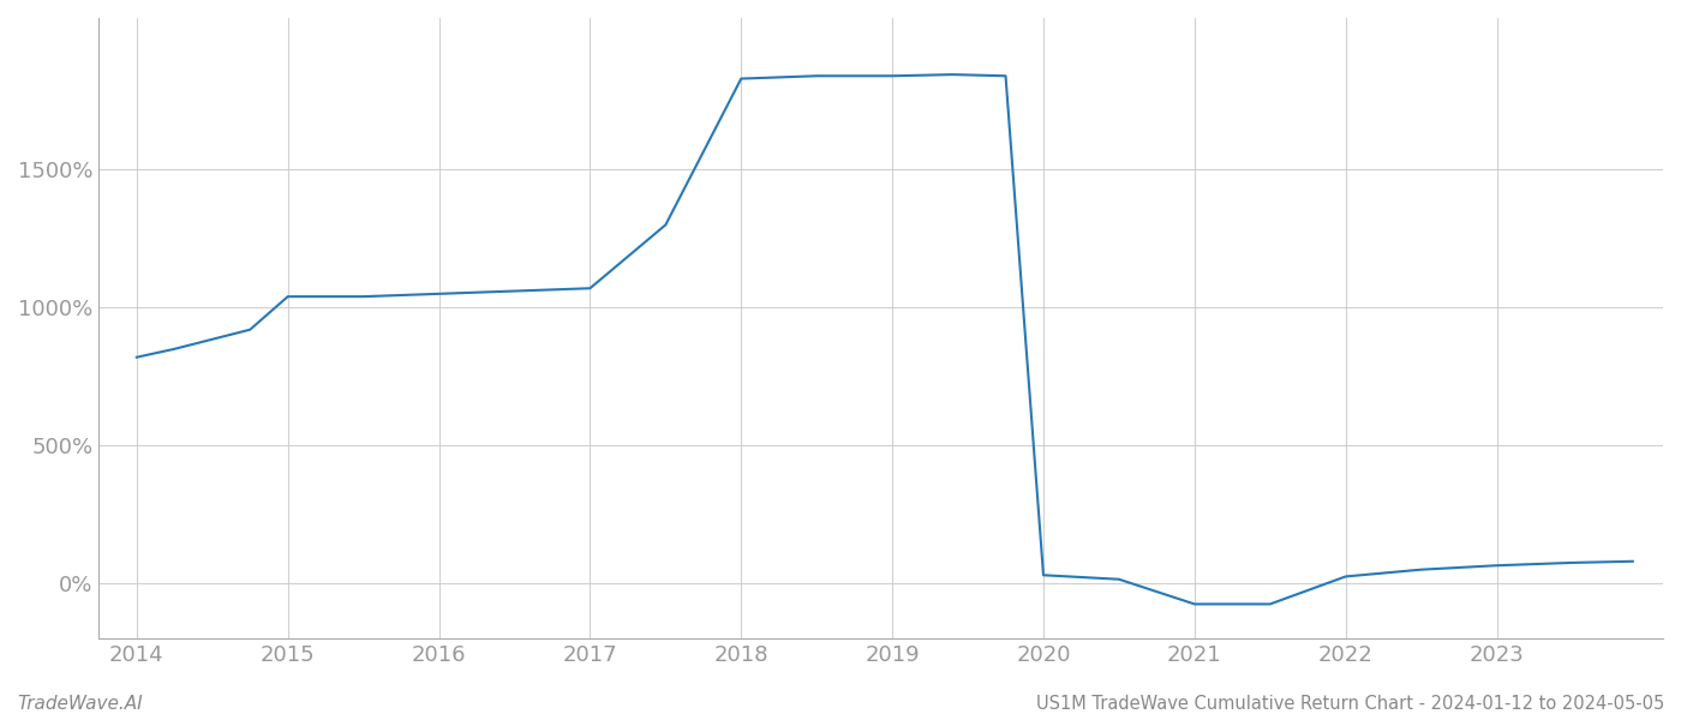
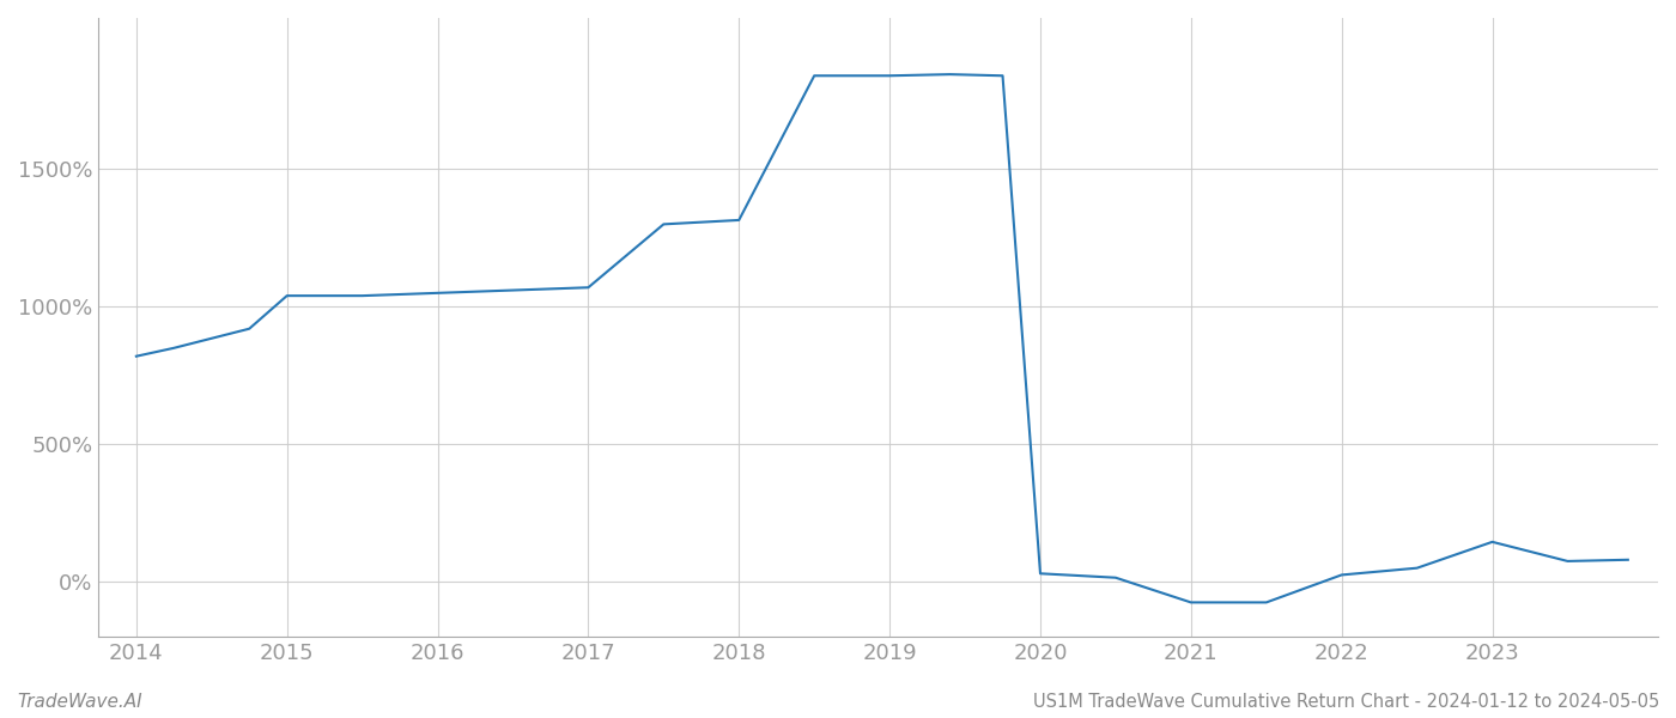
2018: 1830% -> 1315%
2023: 65% -> 145%
